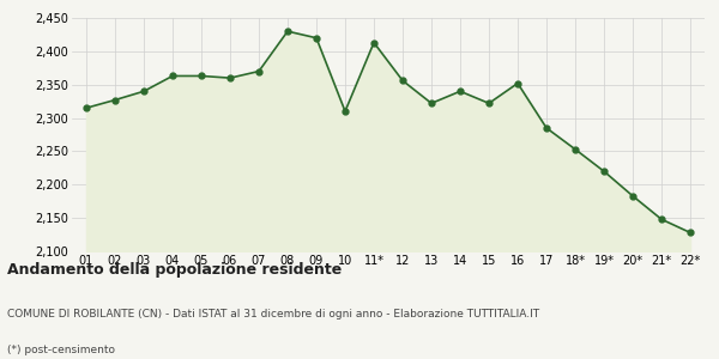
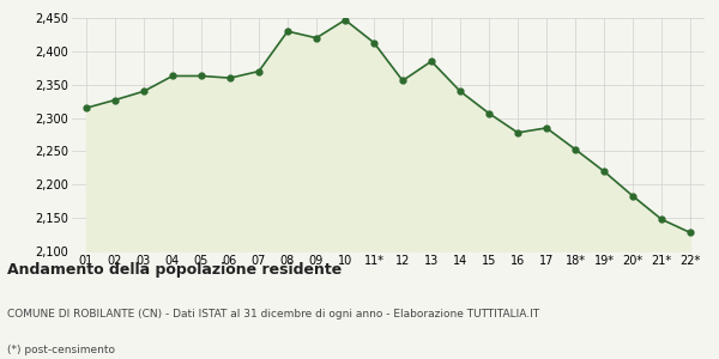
10: 2,310 -> 2,447
13: 2,322 -> 2,385
15: 2,322 -> 2,307
16: 2,352 -> 2,278
